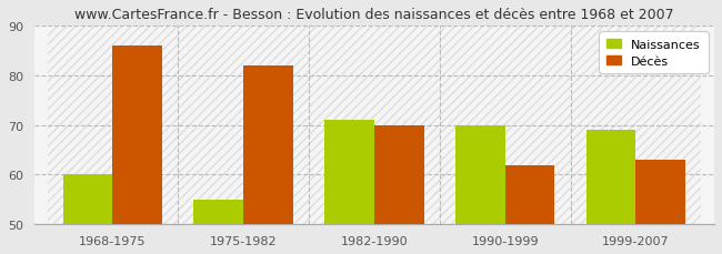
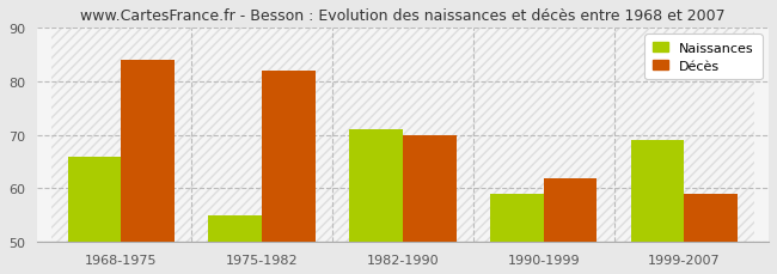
Naissances/1968-1975: 60 -> 66
Décès/1968-1975: 86 -> 84
Naissances/1990-1999: 70 -> 59
Décès/1999-2007: 63 -> 59
